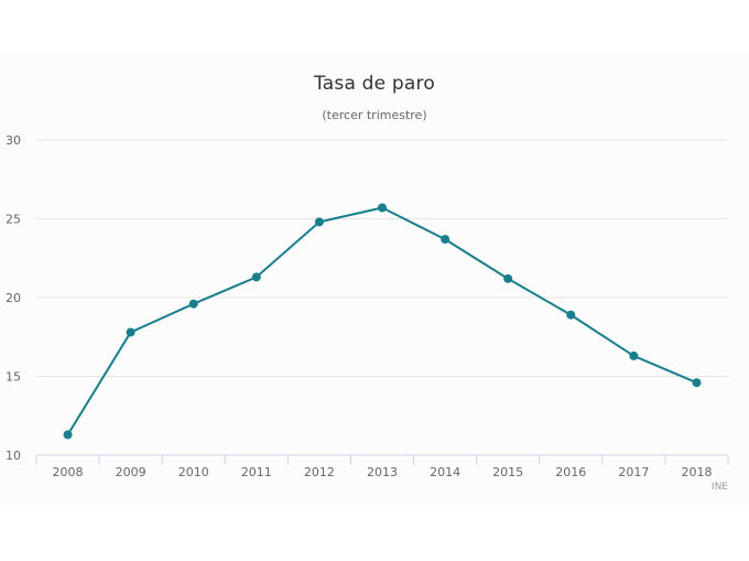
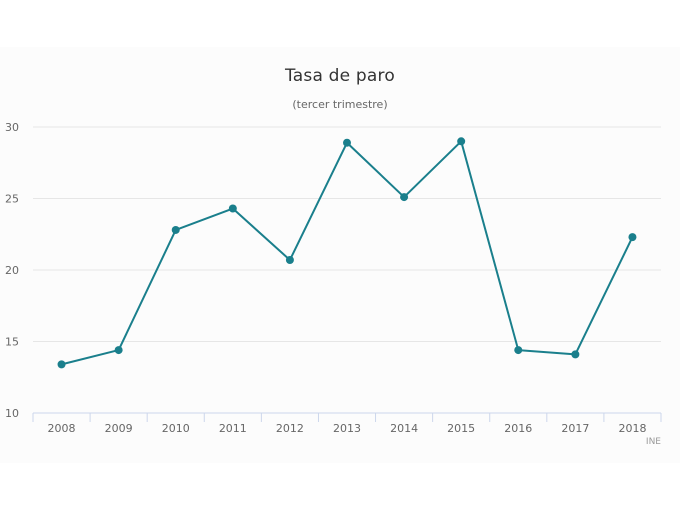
2008: 11.3 -> 13.4
2009: 17.8 -> 14.4
2010: 19.6 -> 22.8
2011: 21.3 -> 24.3
2012: 24.8 -> 20.7
2013: 25.7 -> 28.9
2014: 23.7 -> 25.1
2015: 21.2 -> 29.0
2016: 18.9 -> 14.4
2017: 16.3 -> 14.1
2018: 14.6 -> 22.3
